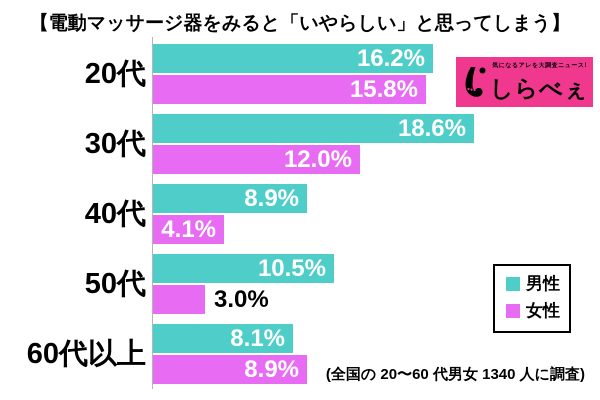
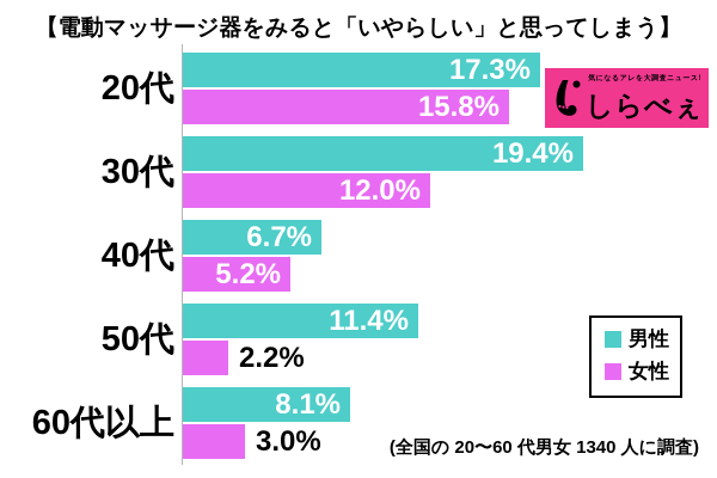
男性/20代: 16.2% -> 17.3%
男性/30代: 18.6% -> 19.4%
男性/40代: 8.9% -> 6.7%
女性/40代: 4.1% -> 5.2%
男性/50代: 10.5% -> 11.4%
女性/50代: 3.0% -> 2.2%
女性/60代以上: 8.9% -> 3.0%
